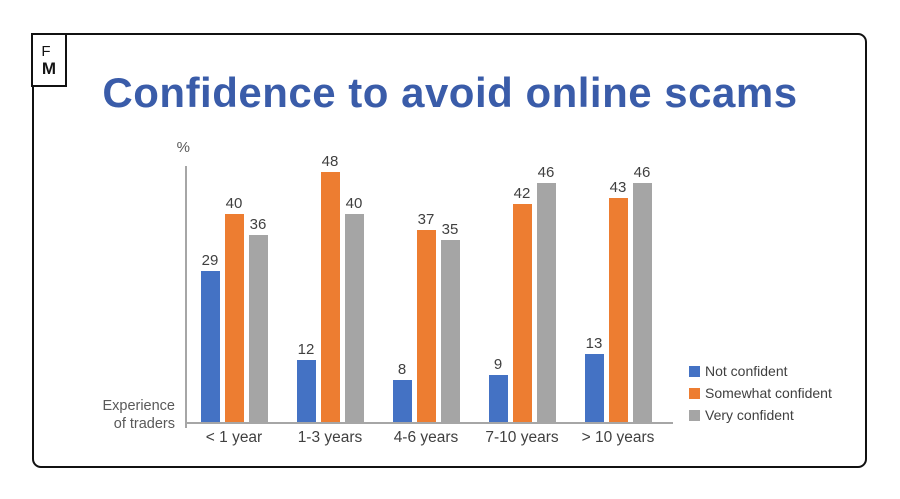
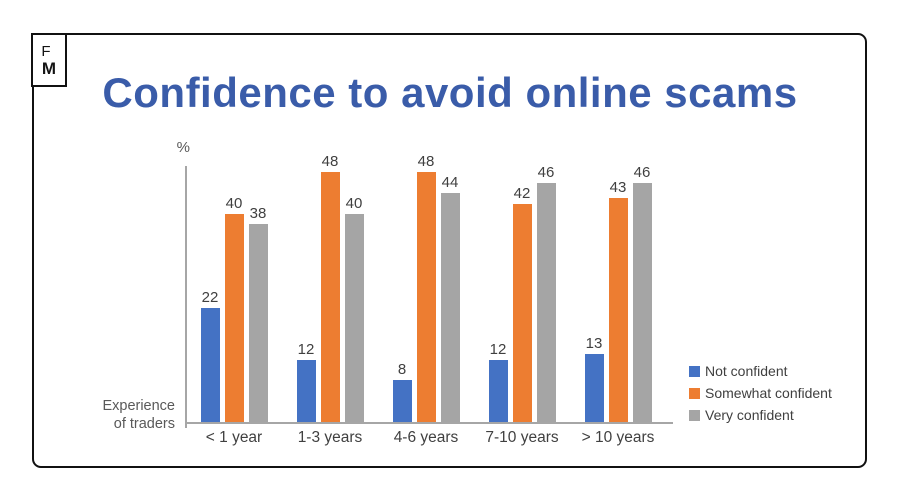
Not confident/< 1 year: 29 -> 22
Very confident/< 1 year: 36 -> 38
Somewhat confident/4-6 years: 37 -> 48
Very confident/4-6 years: 35 -> 44
Not confident/7-10 years: 9 -> 12
